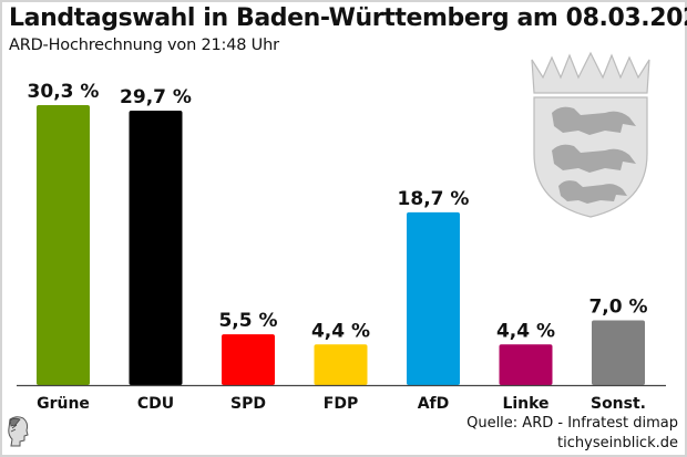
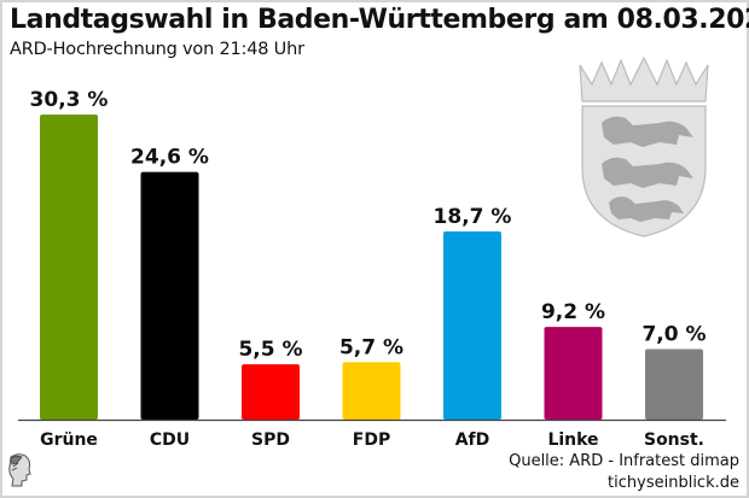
CDU: 29,7 -> 24,6
FDP: 4,4 -> 5,7
Linke: 4,4 -> 9,2
